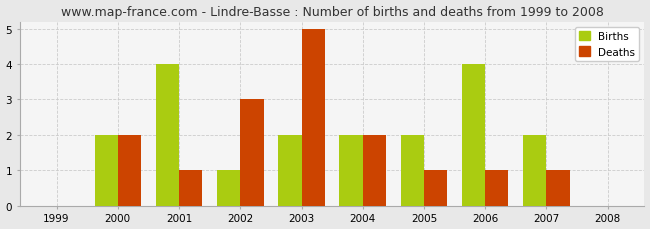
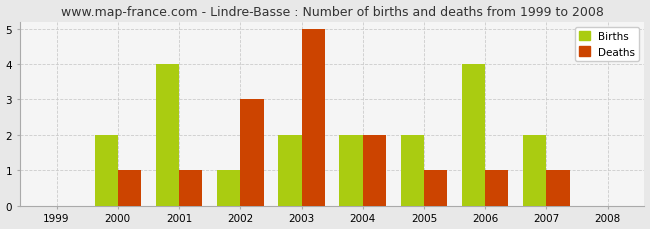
Deaths/2000: 2 -> 1
